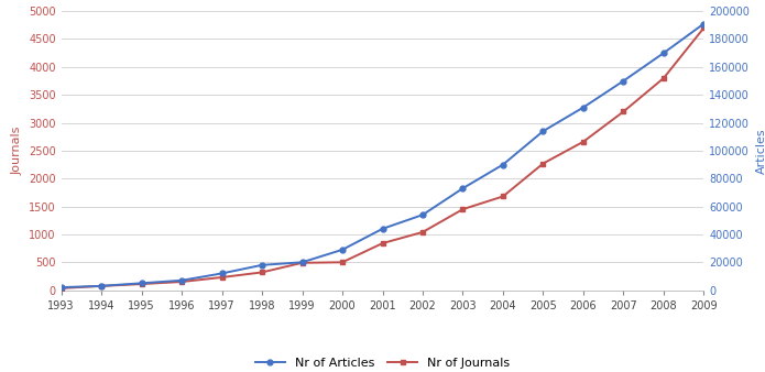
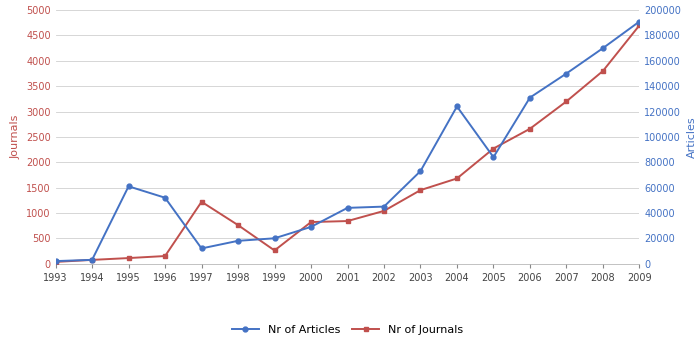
Nr of Articles/1995: 5000 -> 61000
Nr of Articles/1996: 7000 -> 52000
Nr of Journals/1997: 230 -> 1220
Nr of Journals/1998: 320 -> 760
Nr of Journals/1999: 490 -> 260
Nr of Journals/2000: 500 -> 820
Nr of Articles/2002: 54000 -> 45000
Nr of Articles/2004: 90000 -> 124000
Nr of Articles/2005: 114000 -> 84000
